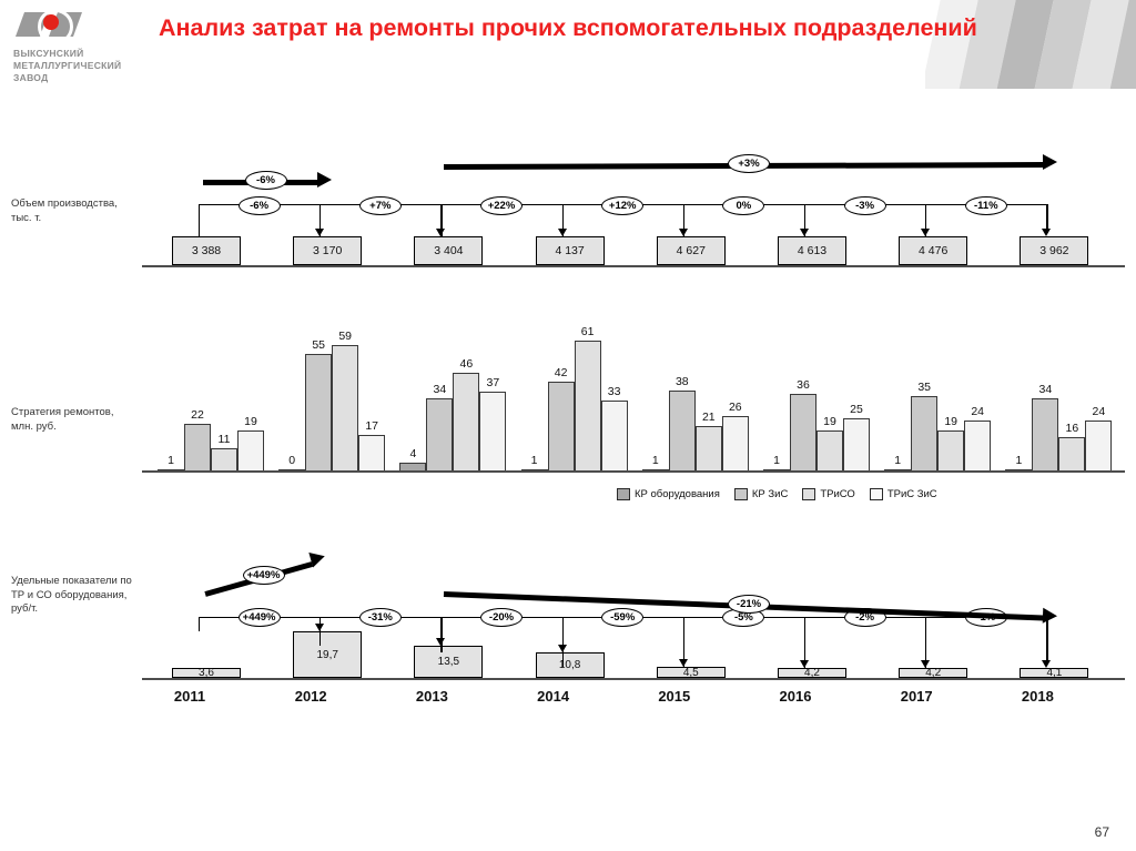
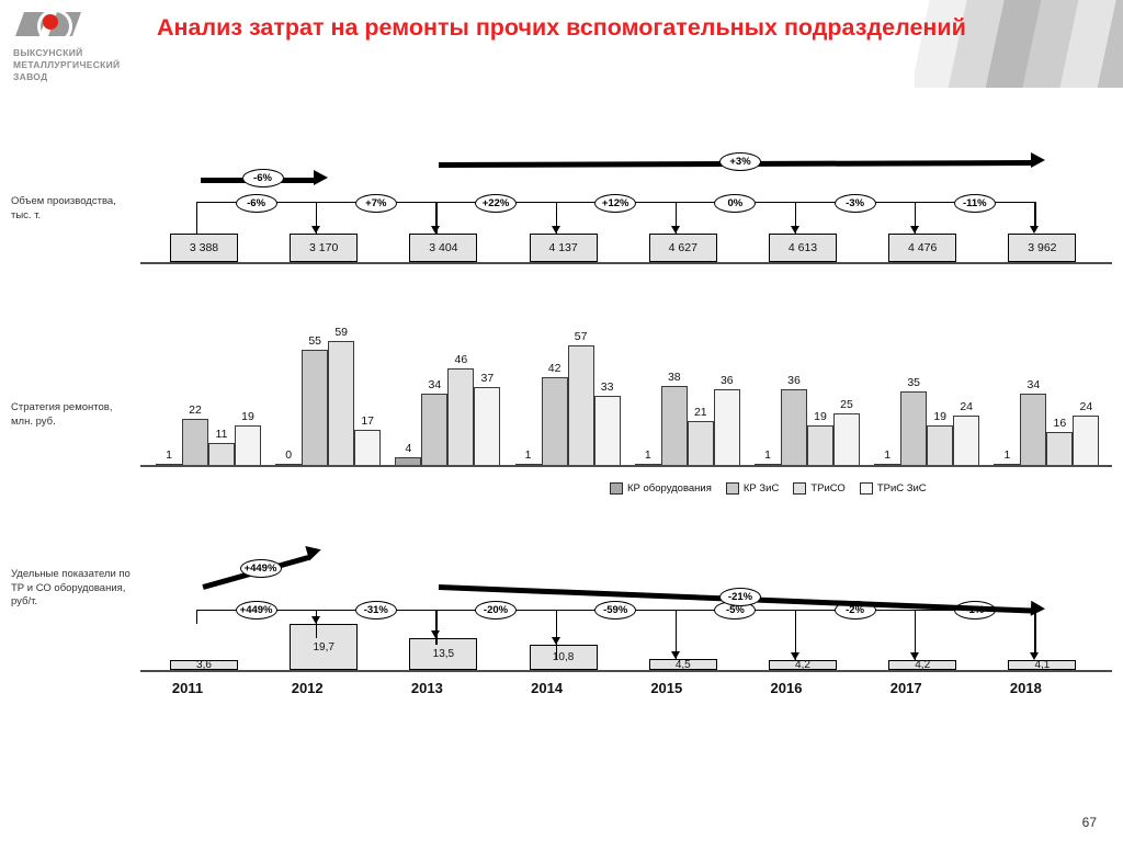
Стратегия ремонтов, млн. руб./ТРиСО/2014: 61 -> 57
Стратегия ремонтов, млн. руб./ТРиС ЗиС/2015: 26 -> 36
